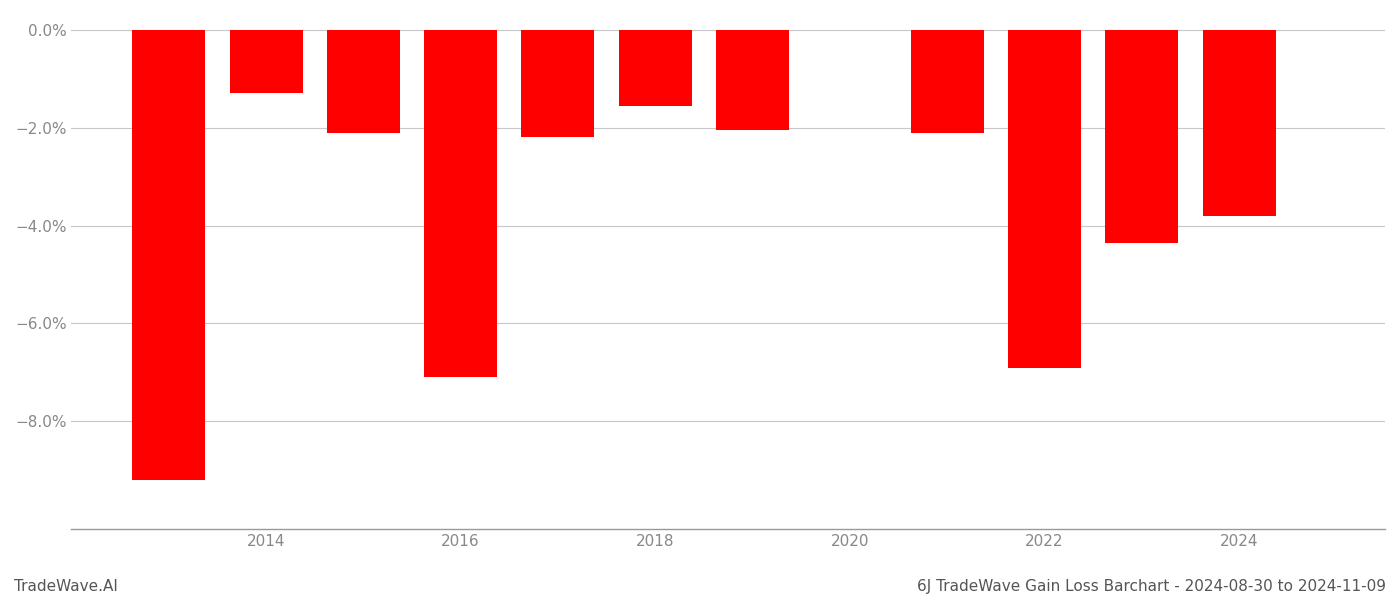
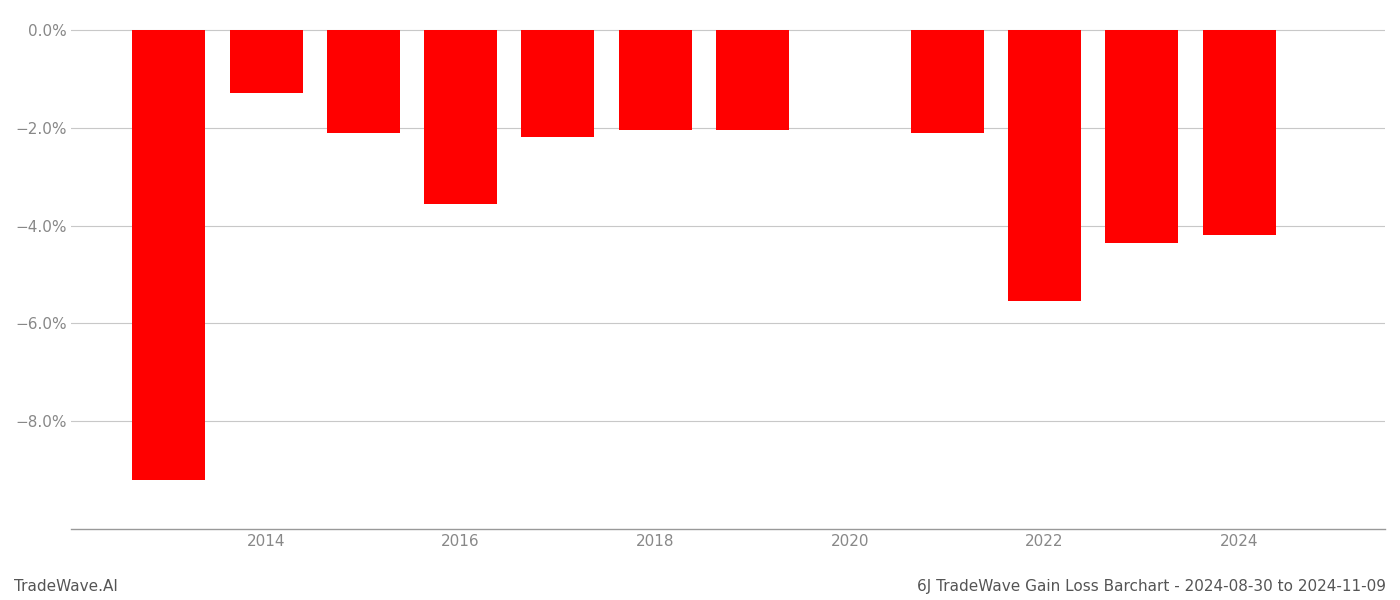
2016: -7.10% -> -3.55%
2018: -1.55% -> -2.05%
2022: -6.90% -> -5.55%
2024: -3.80% -> -4.20%
